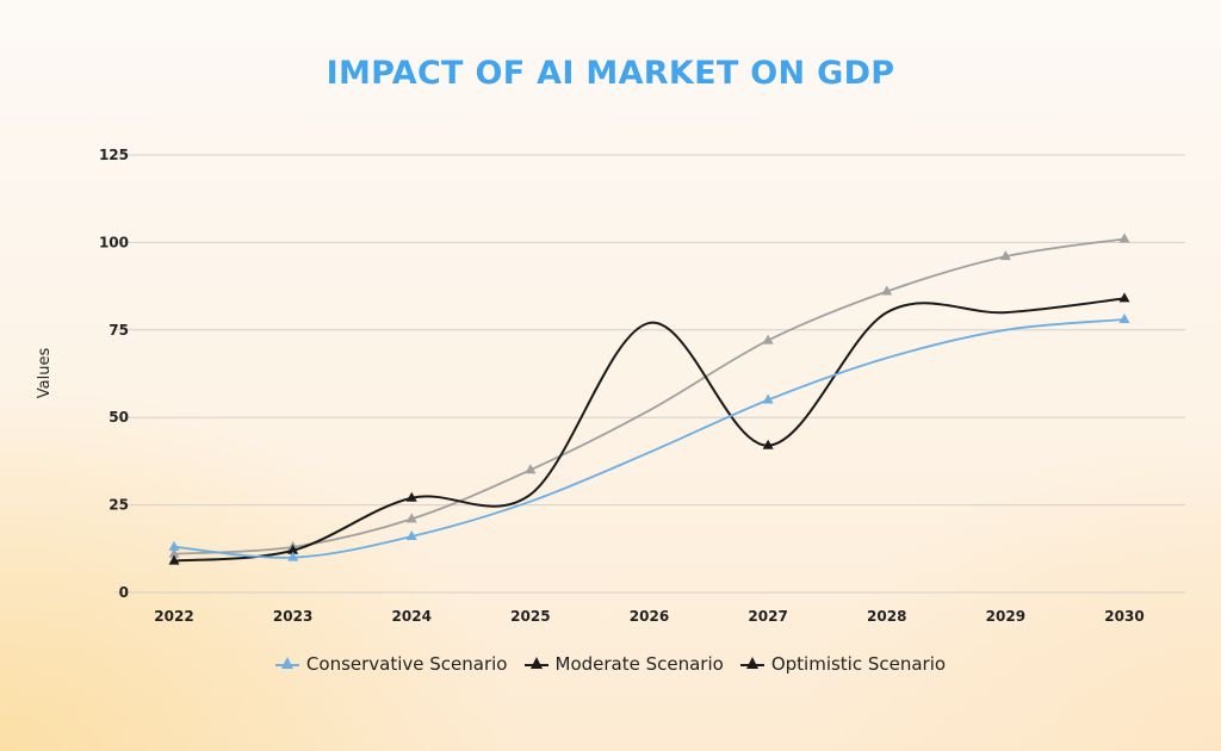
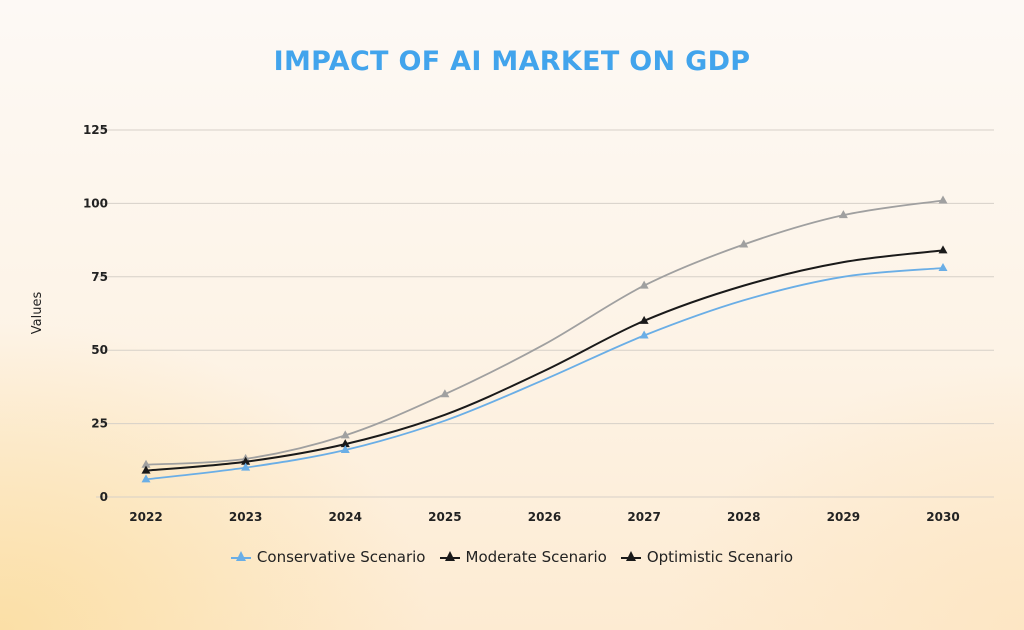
Conservative Scenario/2022: 13 -> 6
Moderate Scenario/2024: 27 -> 18
Moderate Scenario/2026: 77 -> 43
Moderate Scenario/2027: 42 -> 60
Moderate Scenario/2028: 80 -> 72
